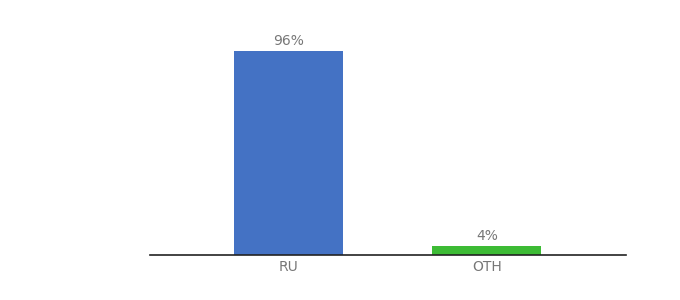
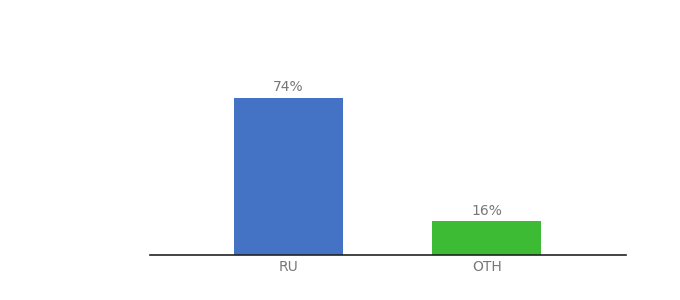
RU: 96% -> 74%
OTH: 4% -> 16%
